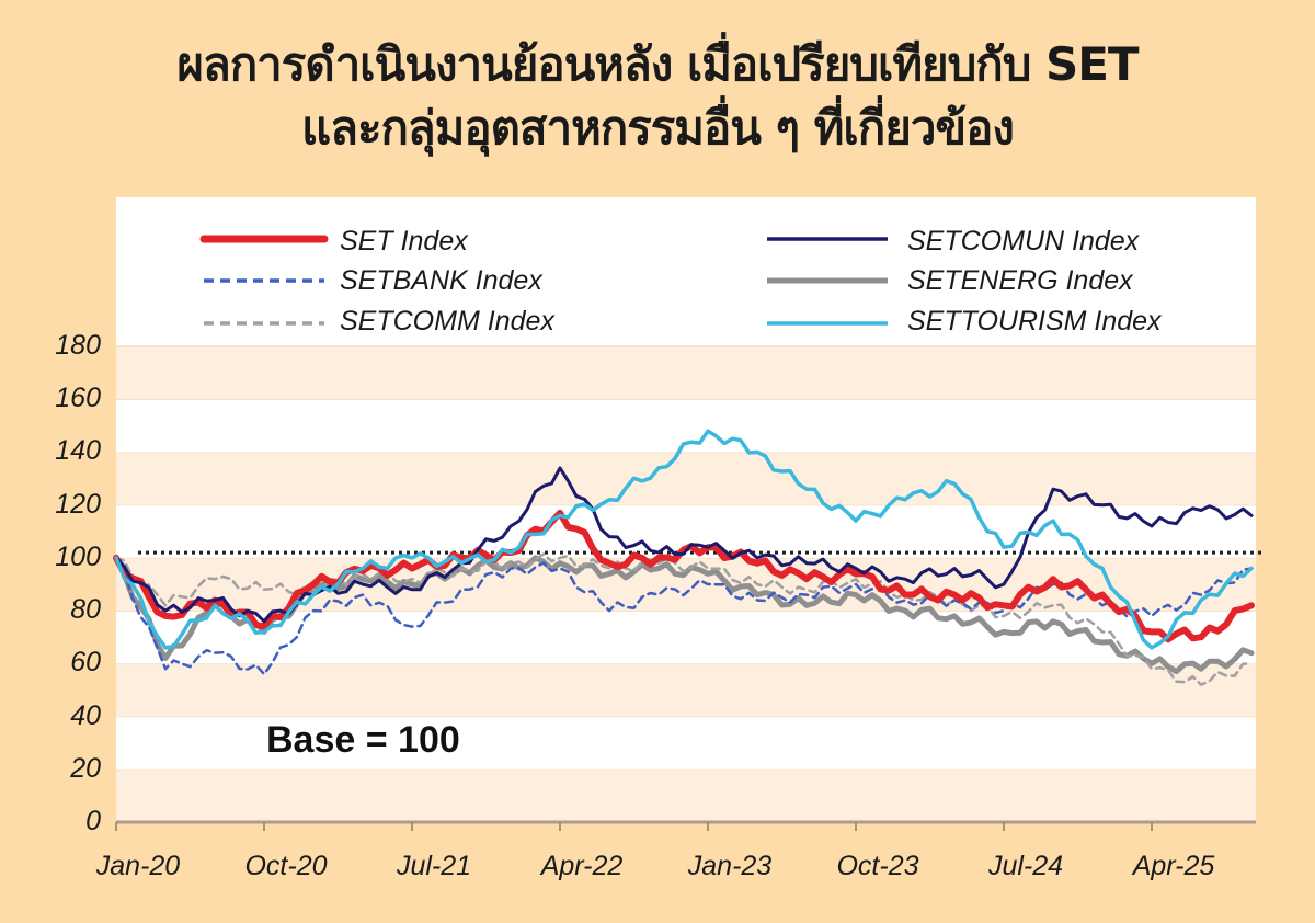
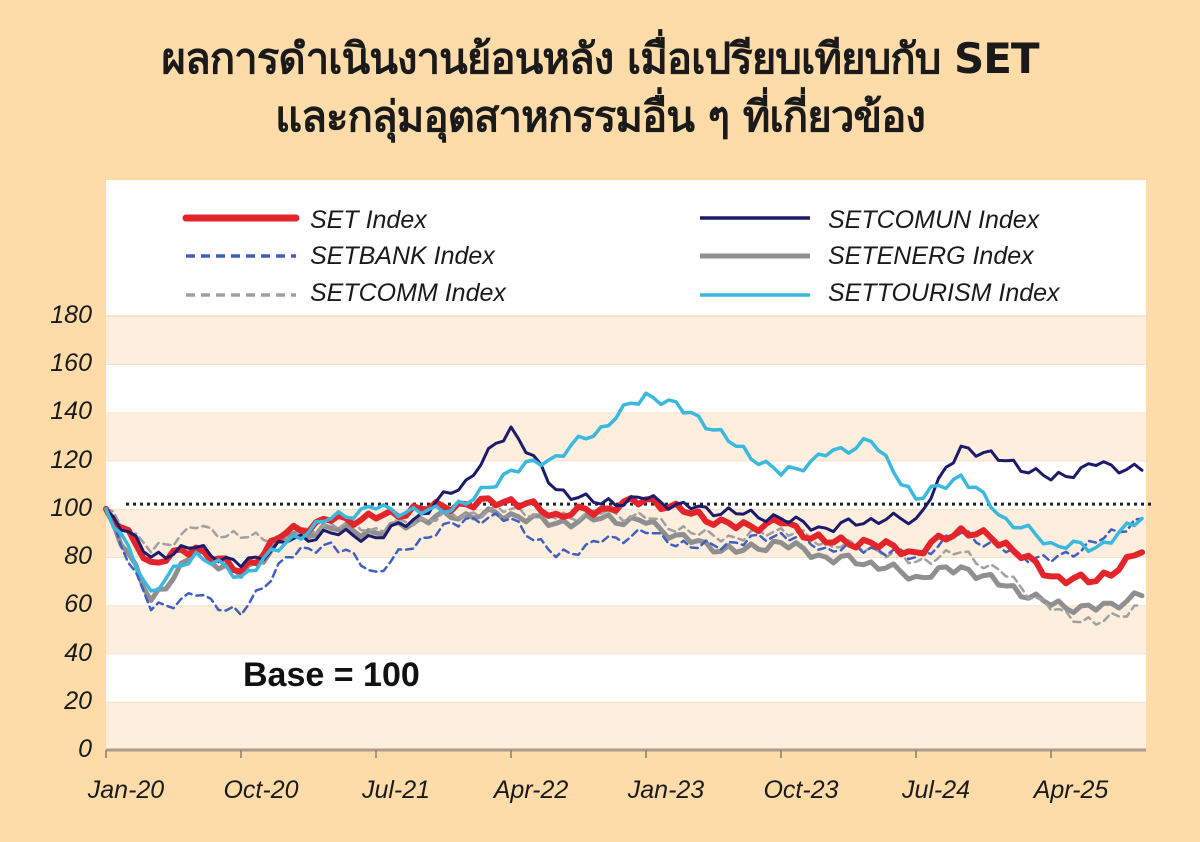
SET Index/Apr-22: 117 -> 104
SETCOMUN Index/Jul-24: 90 -> 96
SETTOURISM Index/Apr-25: 66 -> 86
